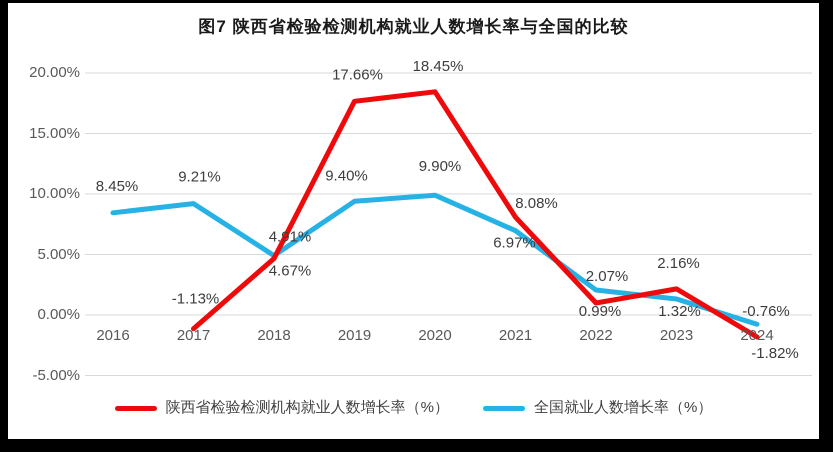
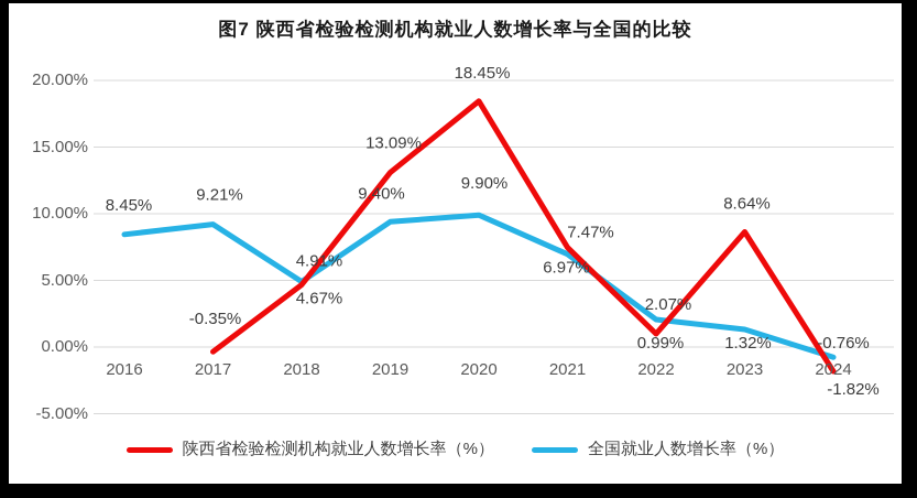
陕西省检验检测机构就业人数增长率（%）/2017: -1.13% -> -0.35%
陕西省检验检测机构就业人数增长率（%）/2019: 17.66% -> 13.09%
陕西省检验检测机构就业人数增长率（%）/2021: 8.08% -> 7.47%
陕西省检验检测机构就业人数增长率（%）/2023: 2.16% -> 8.64%
